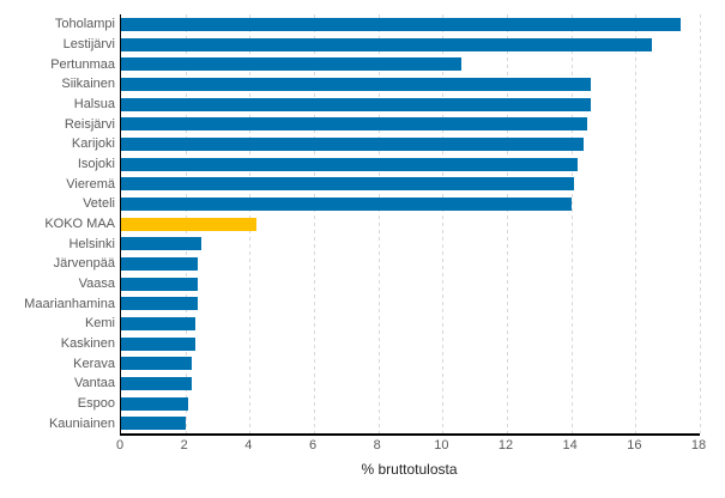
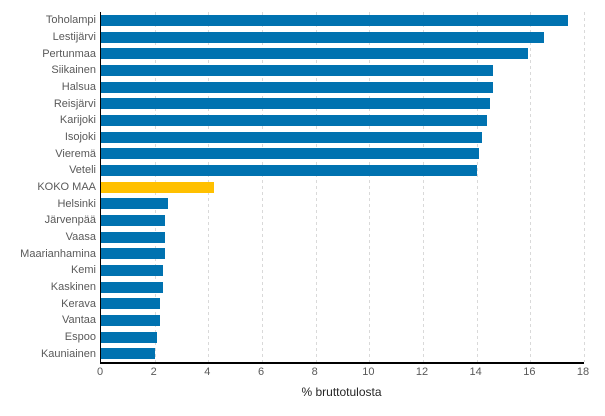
Pertunmaa: 10.6 -> 15.9
